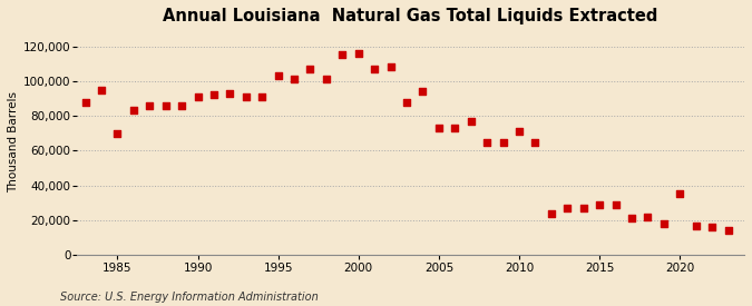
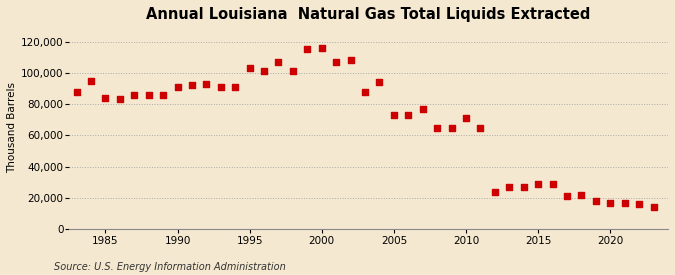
1985: 70,000 -> 84,000
2020: 35,000 -> 17,000
